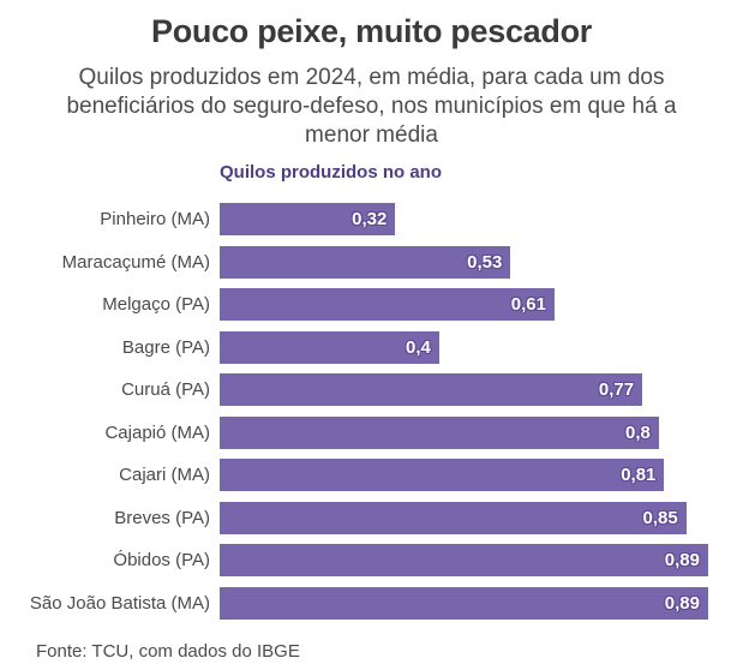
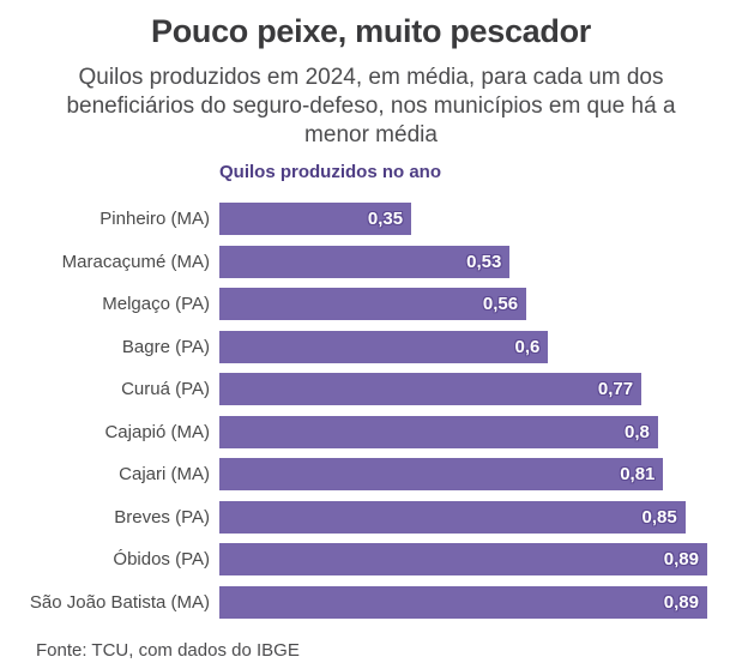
Pinheiro (MA): 0,32 -> 0,35
Melgaço (PA): 0,61 -> 0,56
Bagre (PA): 0,4 -> 0,6
